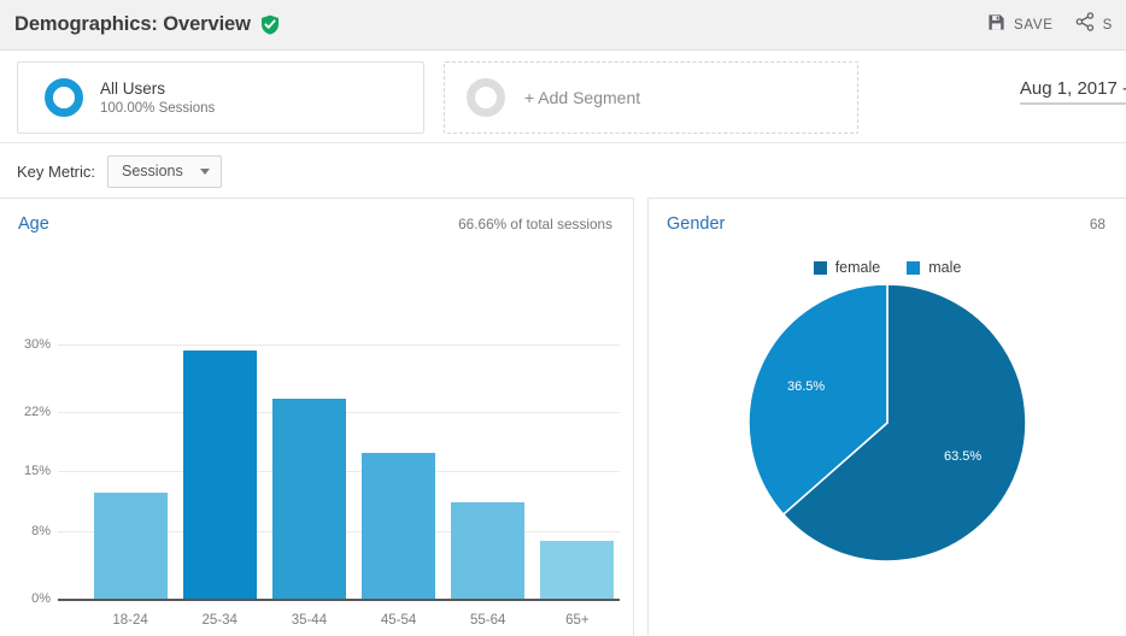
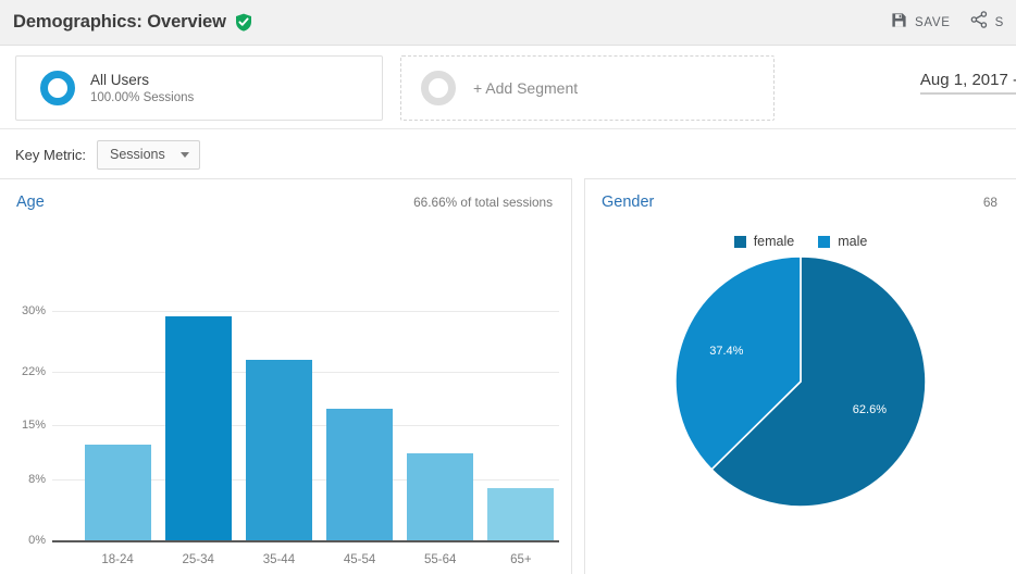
Gender/female: 63.5% -> 62.6%
Gender/male: 36.5% -> 37.4%
